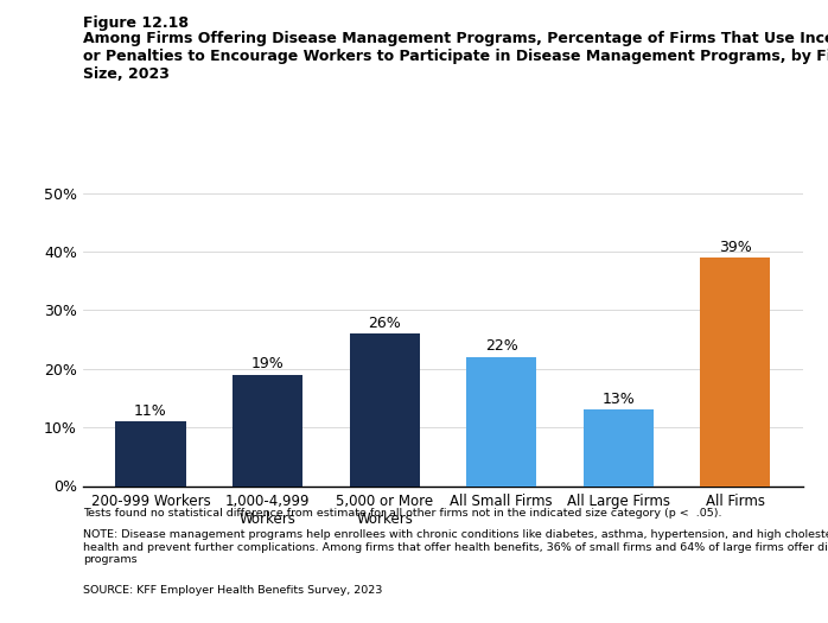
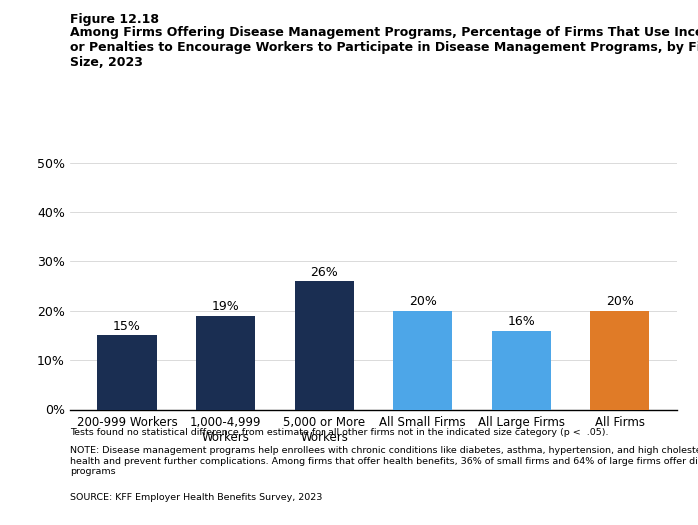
200-999 Workers: 11% -> 15%
All Small Firms: 22% -> 20%
All Large Firms: 13% -> 16%
All Firms: 39% -> 20%
